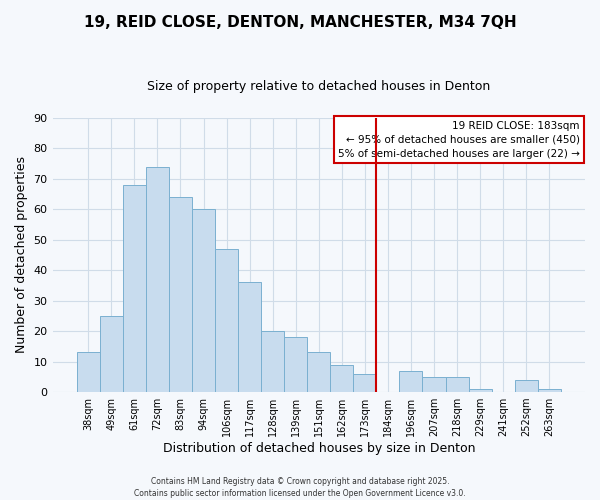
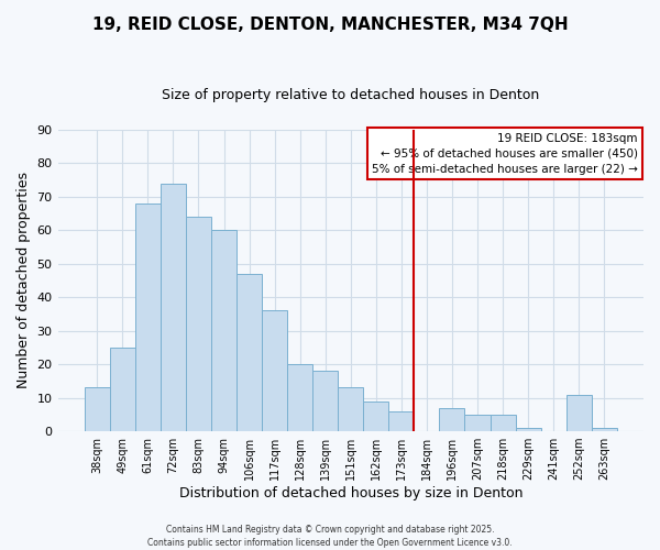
252sqm: 4 -> 11
